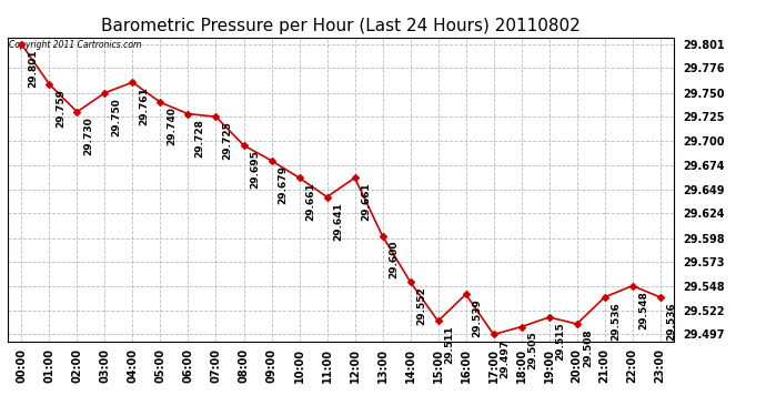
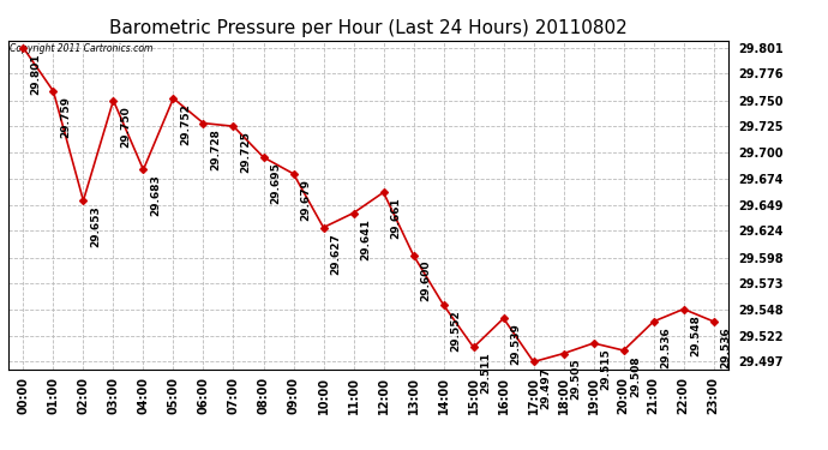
02:00: 29.730 -> 29.653
04:00: 29.761 -> 29.683
05:00: 29.740 -> 29.752
10:00: 29.661 -> 29.627
